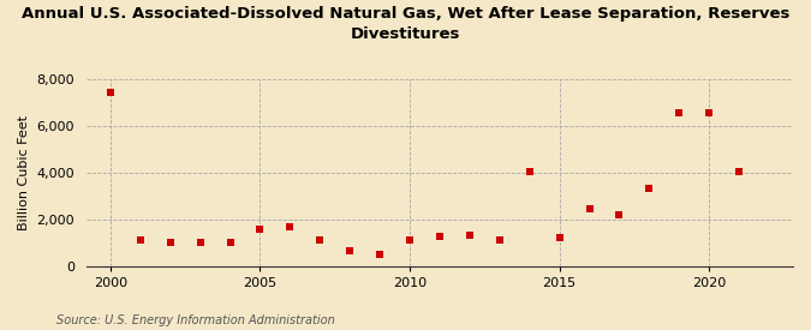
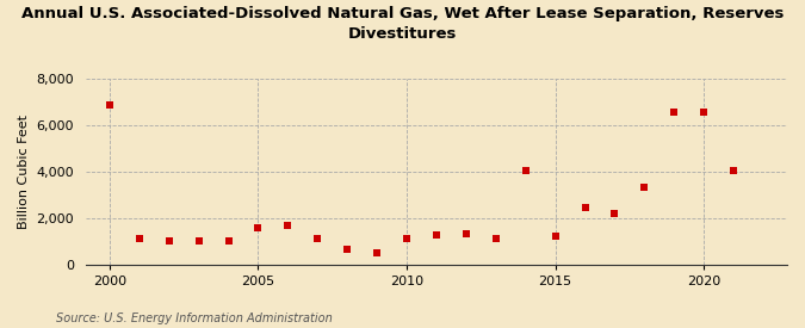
2000: 7,400 -> 6,800
